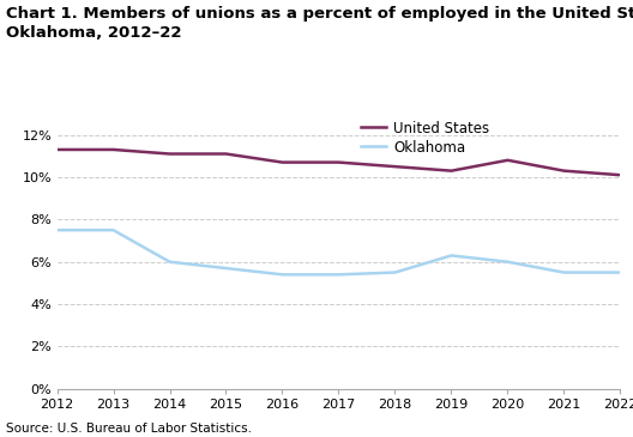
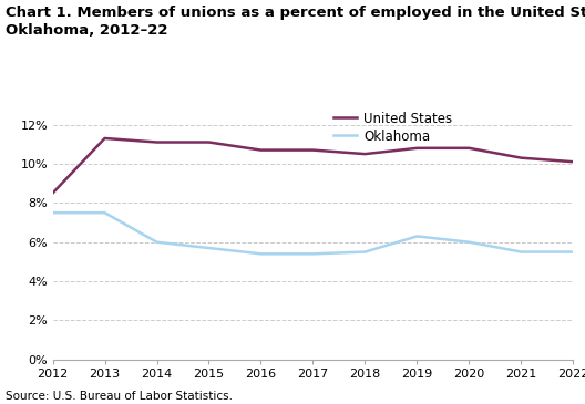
United States/2012: 11.3% -> 8.5%
United States/2019: 10.3% -> 10.8%
